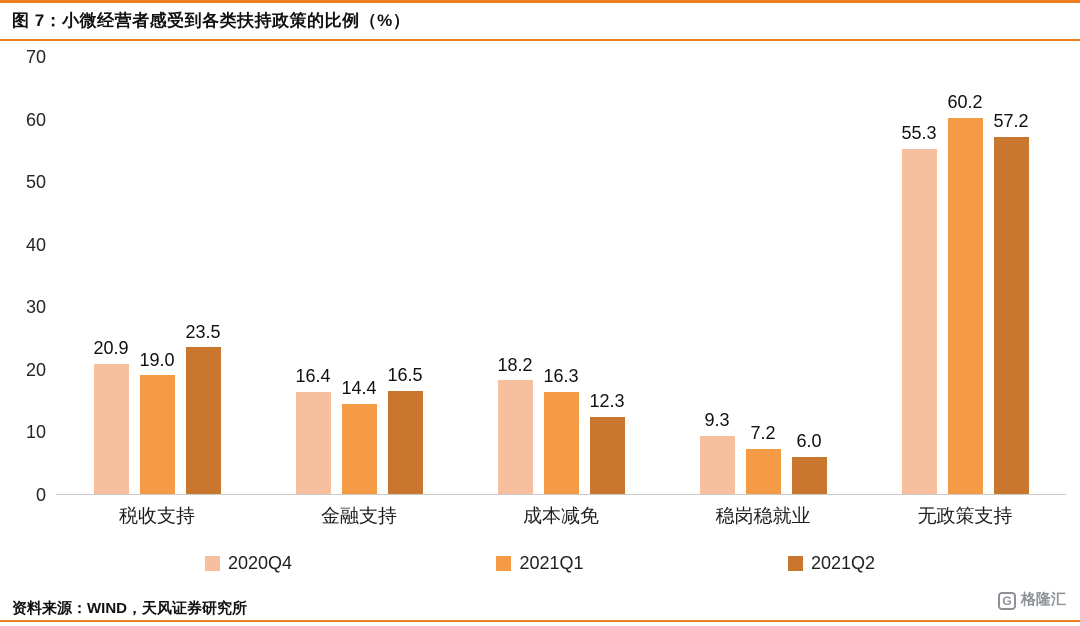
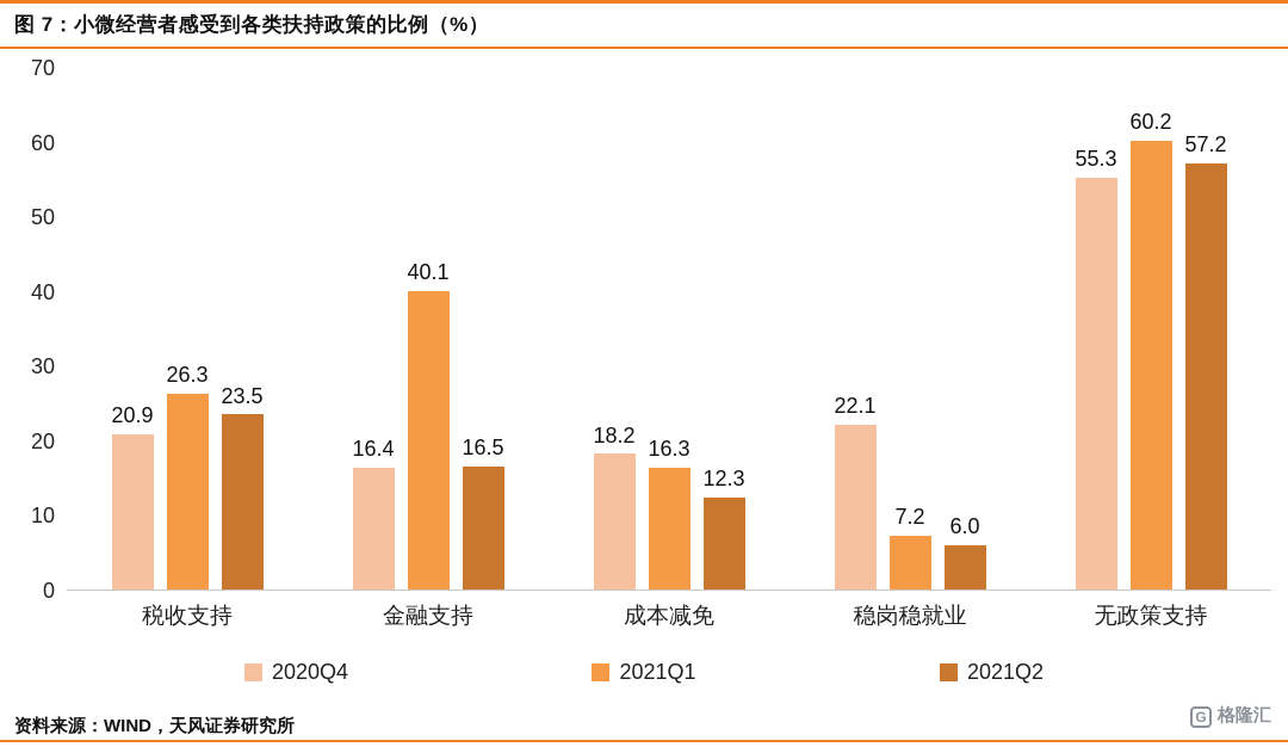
2021Q1/税收支持: 19.0 -> 26.3
2021Q1/金融支持: 14.4 -> 40.1
2020Q4/稳岗稳就业: 9.3 -> 22.1
